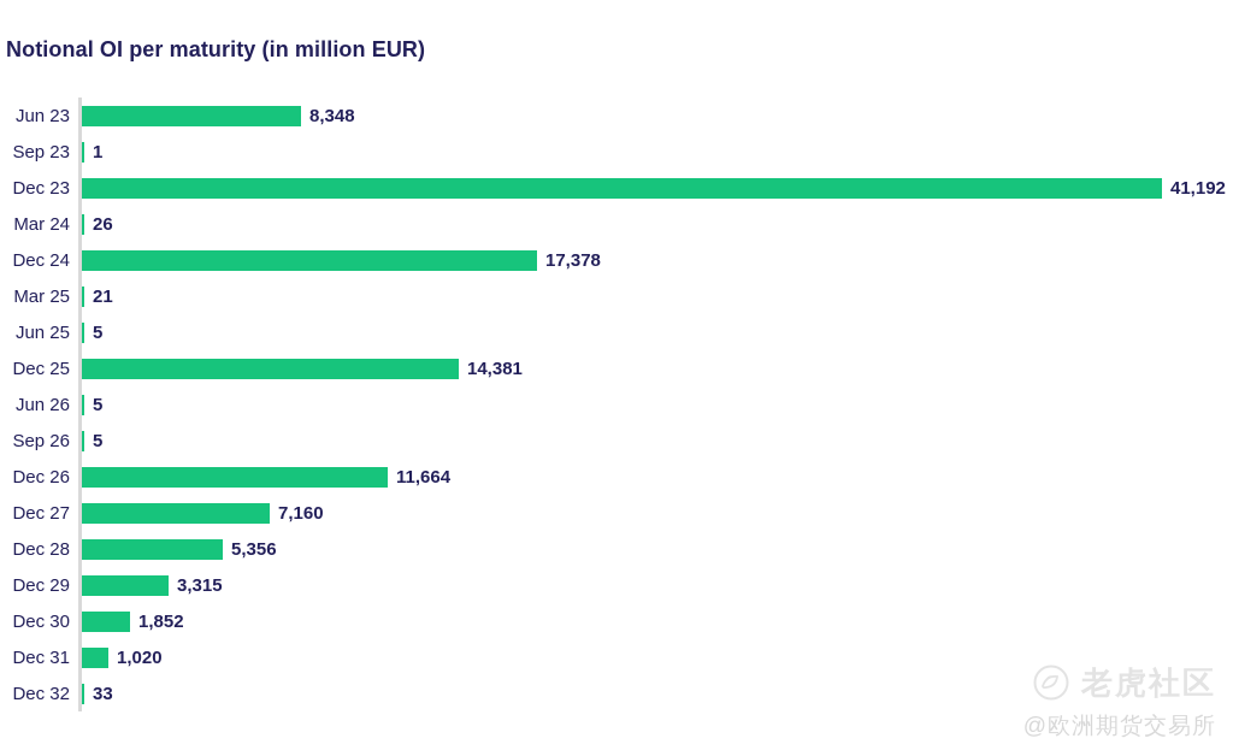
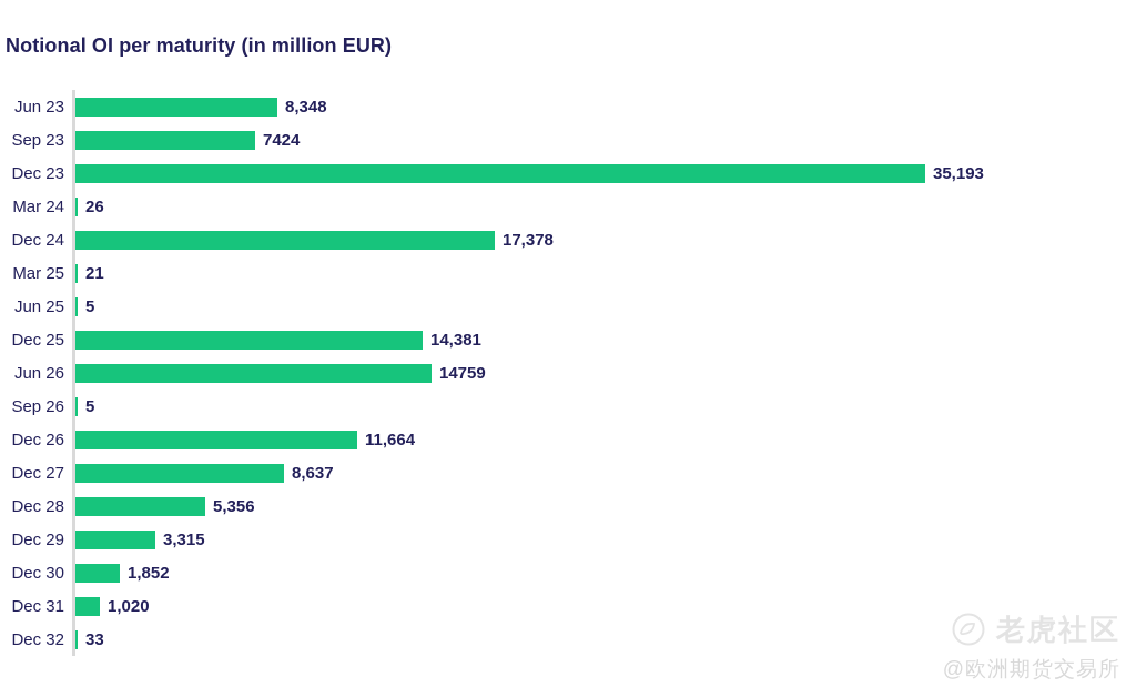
Sep 23: 1 -> 7424
Dec 23: 41,192 -> 35,193
Jun 26: 5 -> 14759
Dec 27: 7,160 -> 8,637
